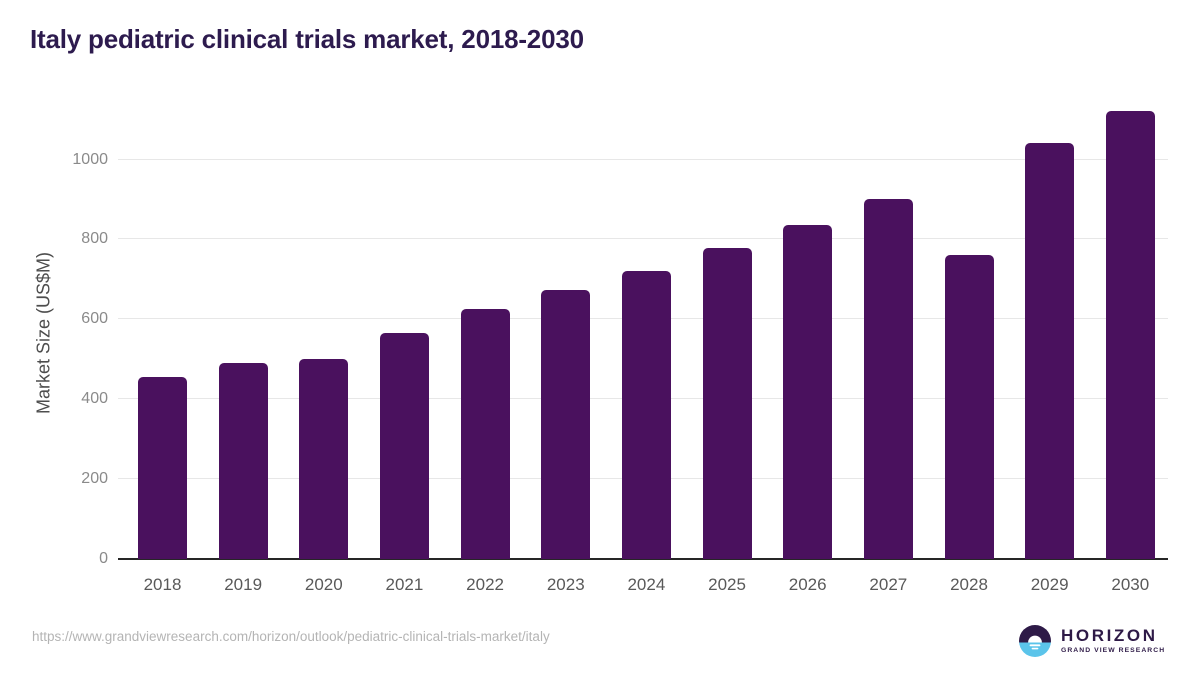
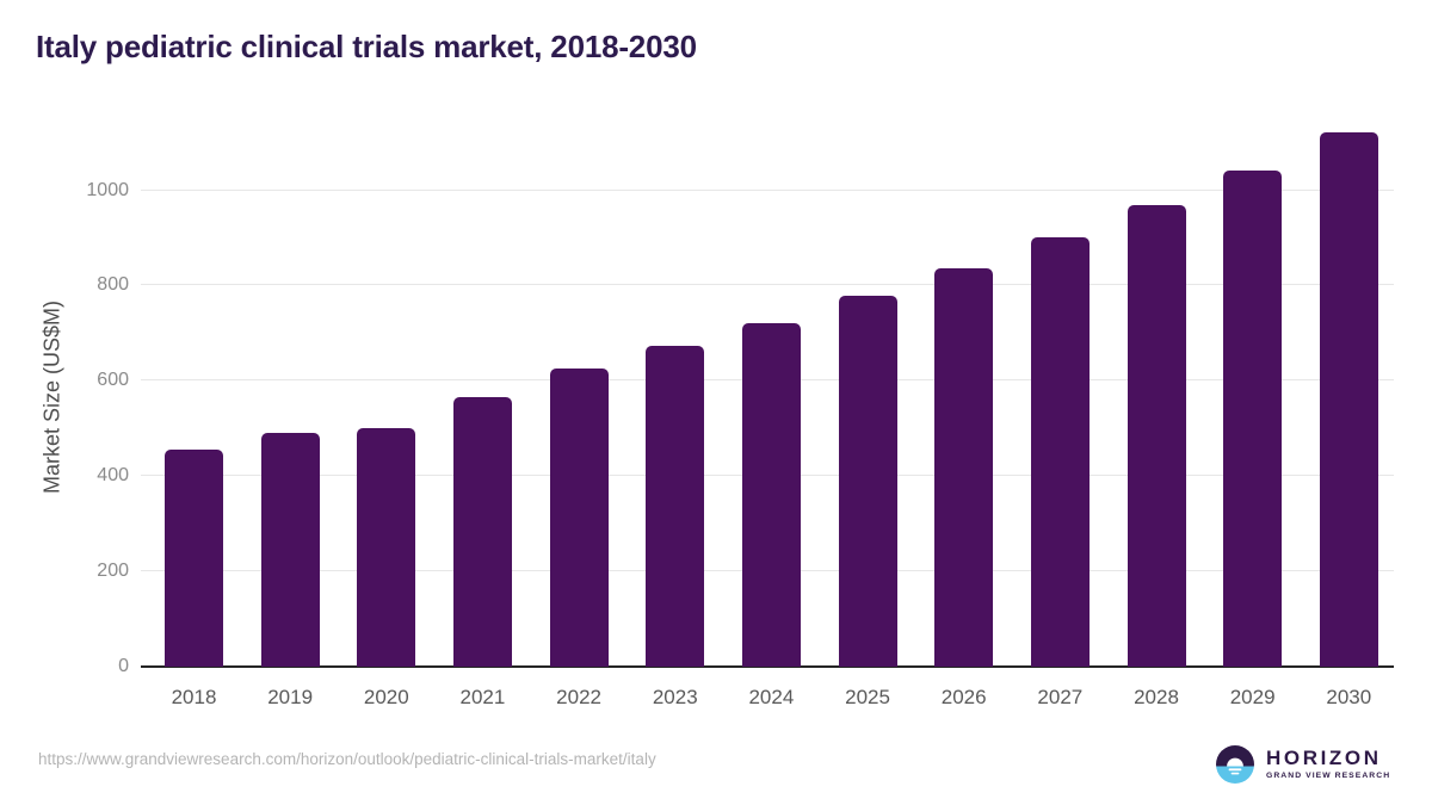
2028: 760 -> 970
